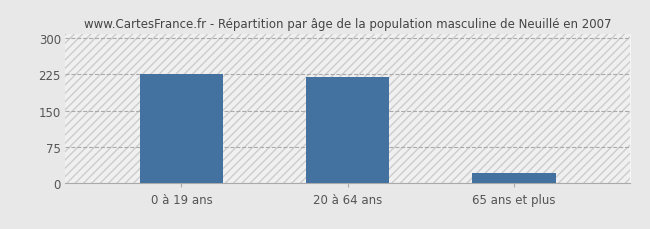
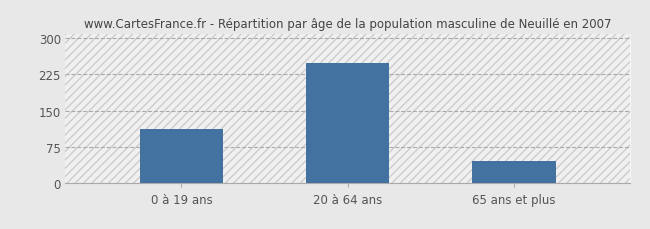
0 à 19 ans: 225 -> 113
20 à 64 ans: 220 -> 248
65 ans et plus: 20 -> 45
